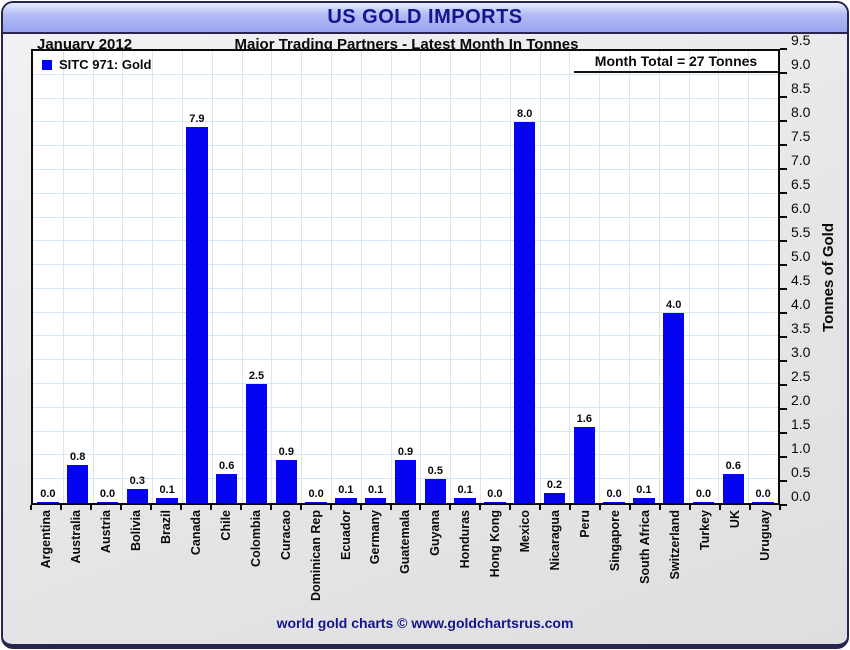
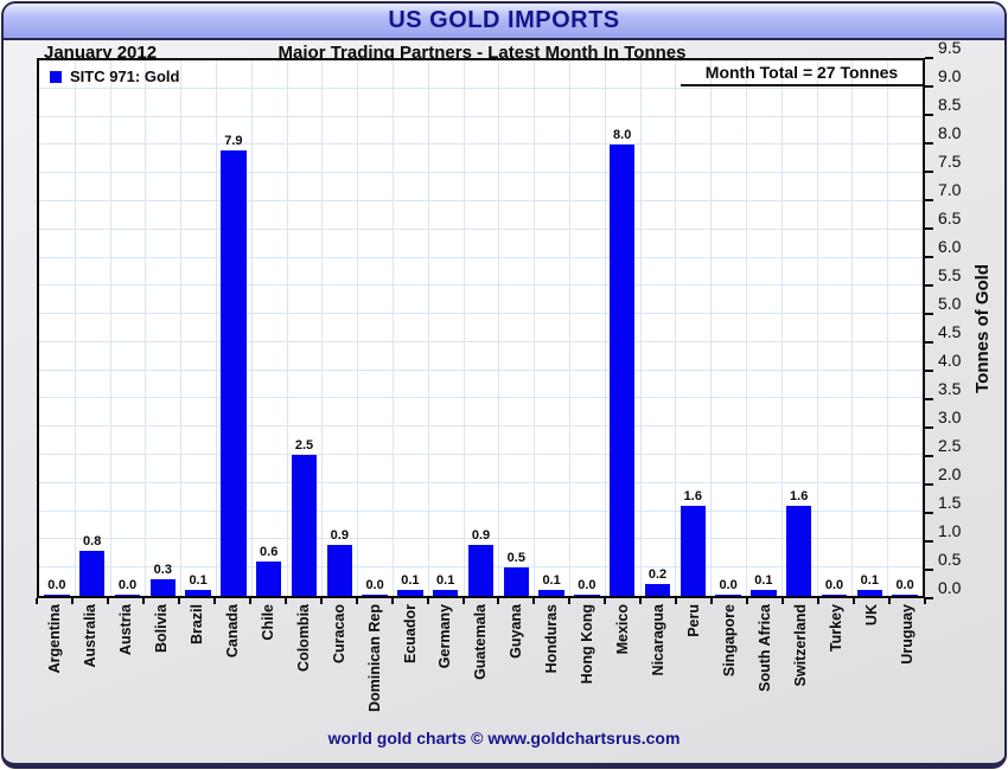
Switzerland: 4.0 -> 1.6
UK: 0.6 -> 0.1
